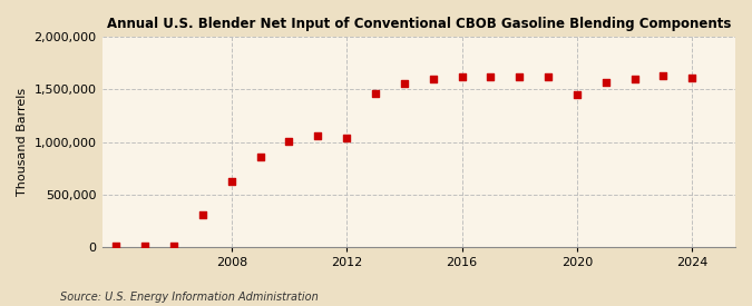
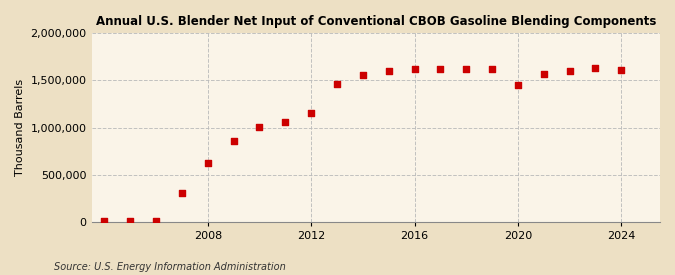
2012: 1,040,000 -> 1,160,000
